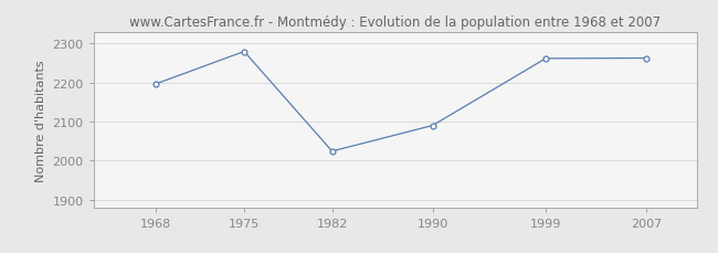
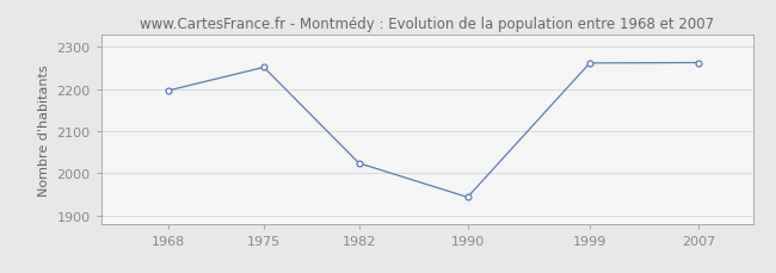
1975: 2280 -> 2252
1990: 2090 -> 1943
